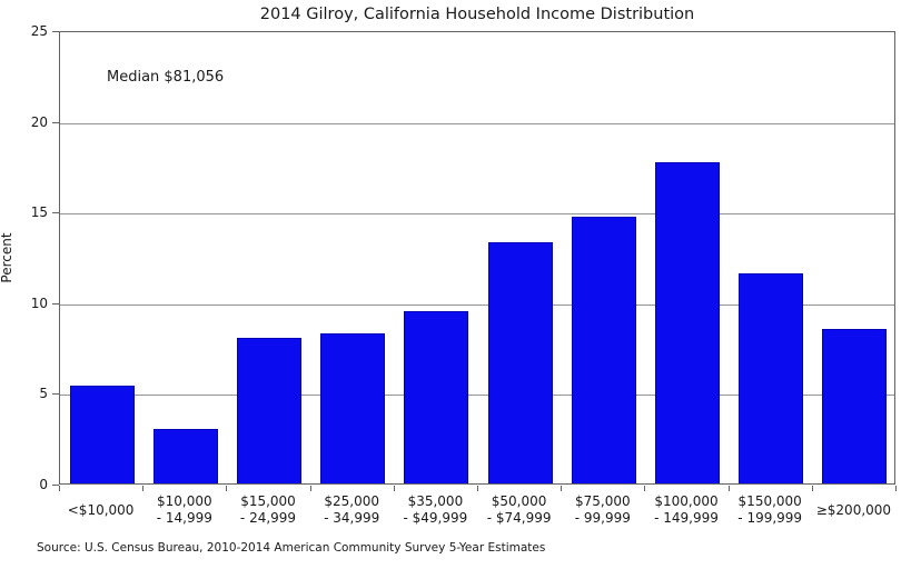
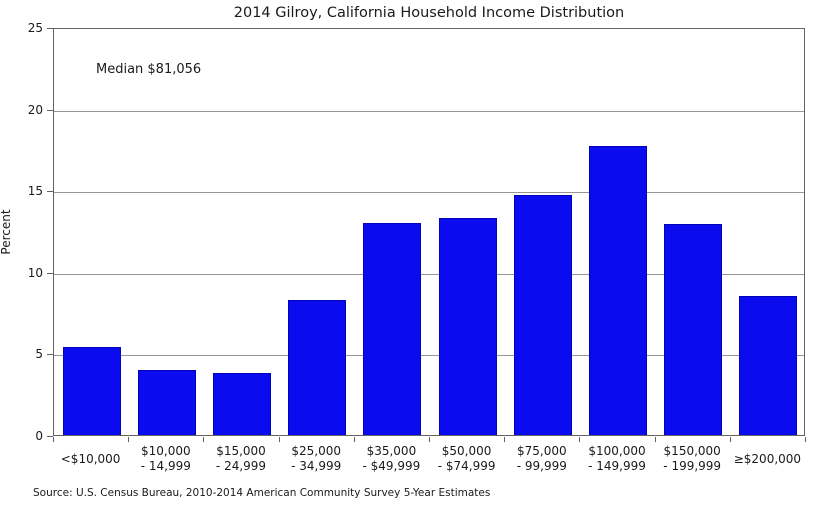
$10,000 - 14,999: 3.0 -> 4.0
$15,000 - 24,999: 8.0 -> 3.8
$35,000 - $49,999: 9.5 -> 13.0
$150,000 - 199,999: 11.6 -> 12.9
